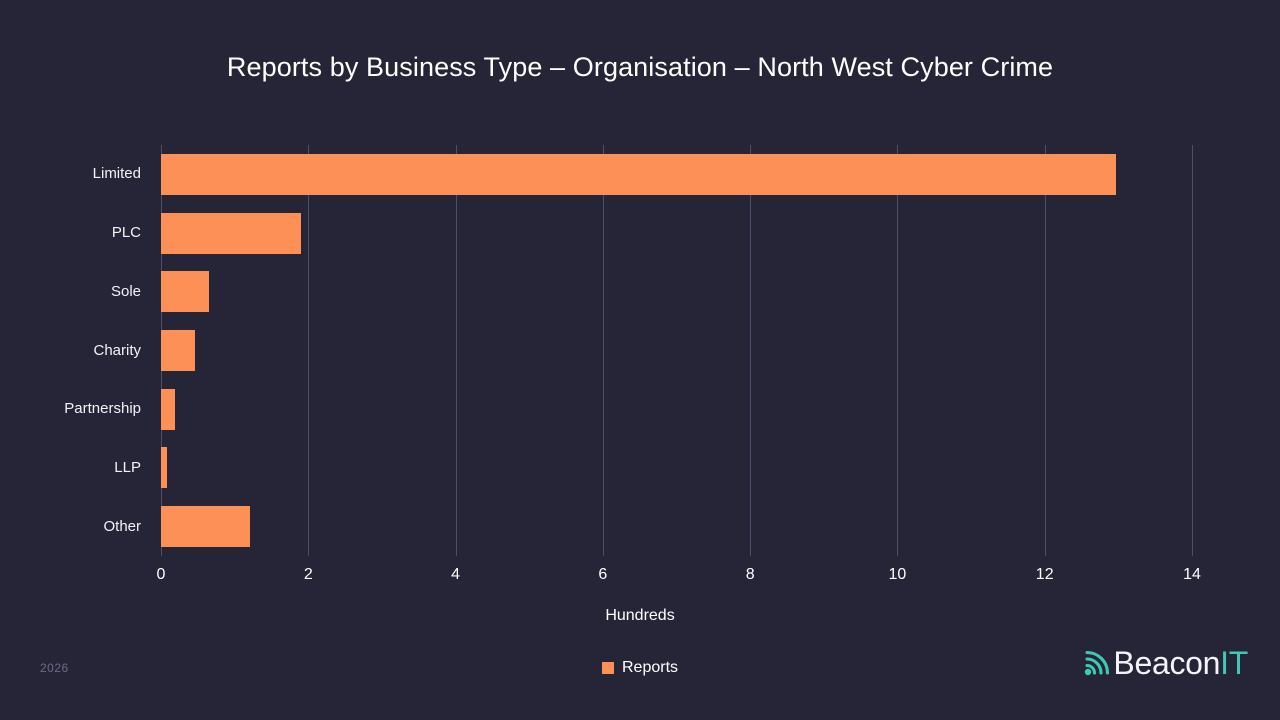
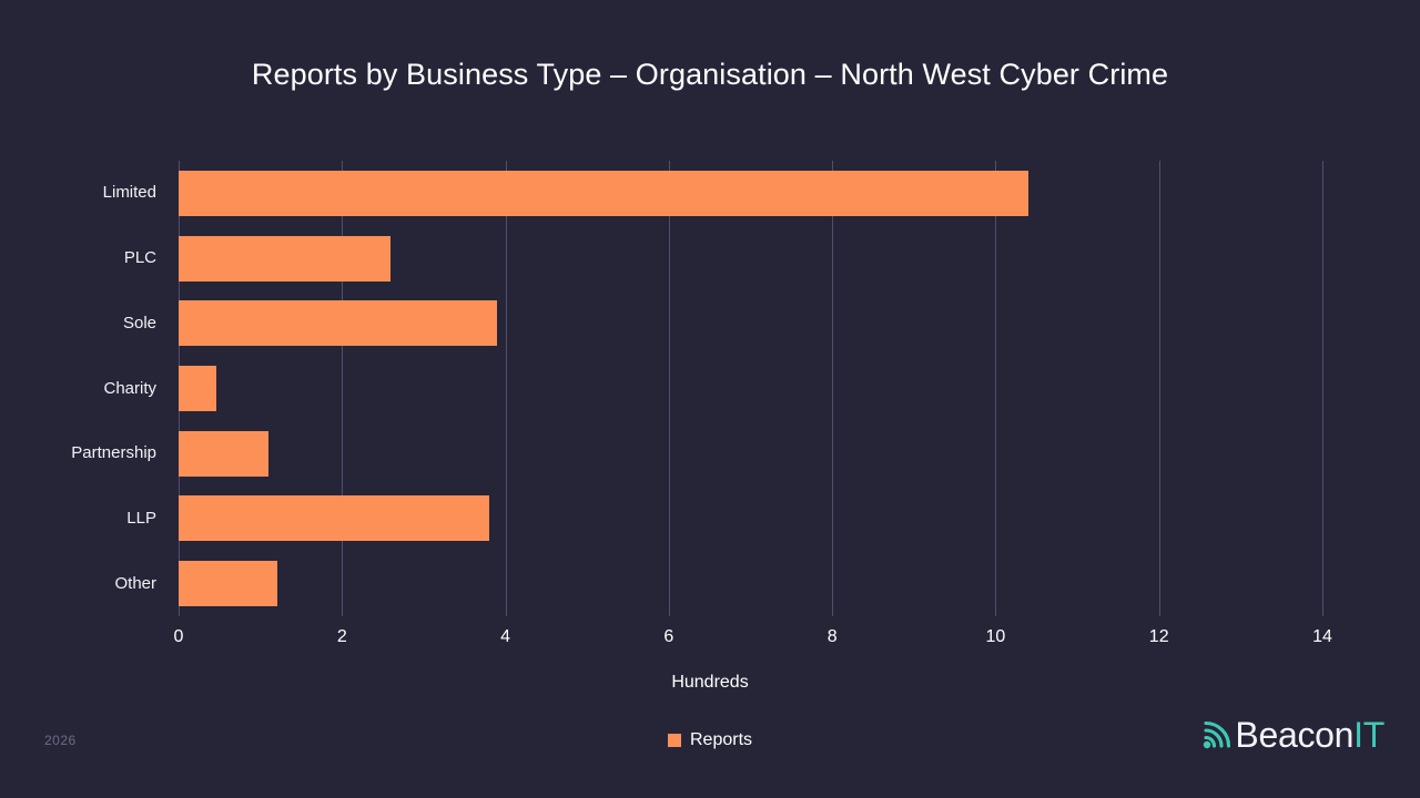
Limited: 13.0 -> 10.4
PLC: 1.9 -> 2.6
Sole: 0.7 -> 3.9
Partnership: 0.2 -> 1.1
LLP: 0.1 -> 3.8
